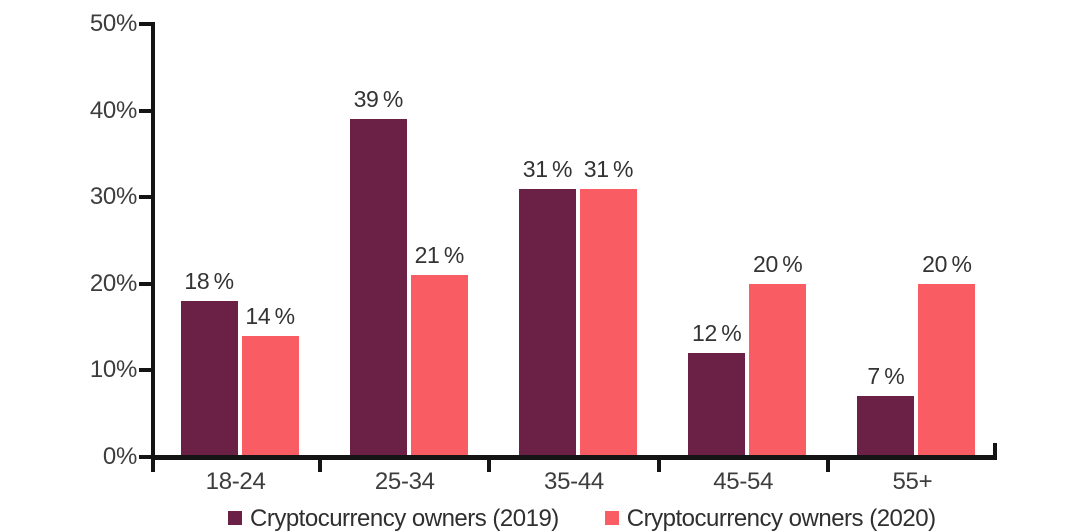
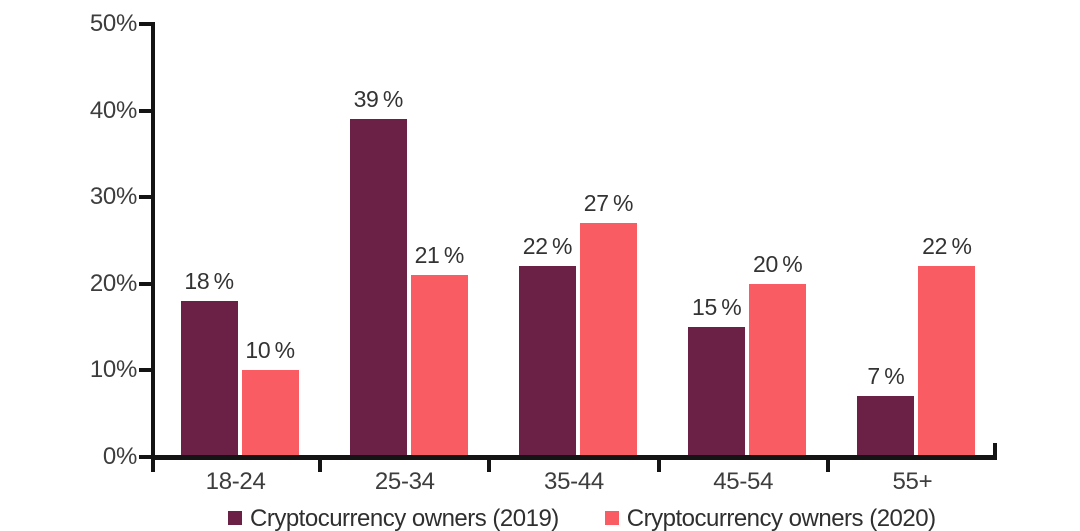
Cryptocurrency owners (2020)/18-24: 14 -> 10
Cryptocurrency owners (2019)/35-44: 31 -> 22
Cryptocurrency owners (2020)/35-44: 31 -> 27
Cryptocurrency owners (2019)/45-54: 12 -> 15
Cryptocurrency owners (2020)/55+: 20 -> 22
